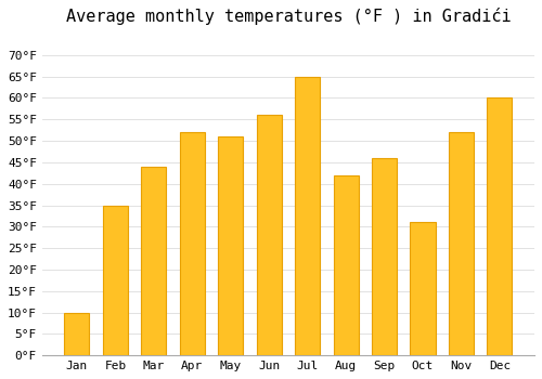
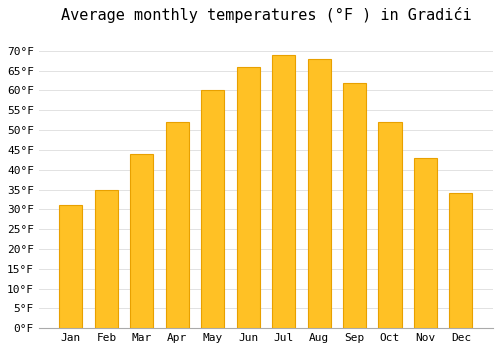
Jan: 10°F -> 31°F
May: 51°F -> 60°F
Jun: 56°F -> 66°F
Jul: 65°F -> 69°F
Aug: 42°F -> 68°F
Sep: 46°F -> 62°F
Oct: 31°F -> 52°F
Nov: 52°F -> 43°F
Dec: 60°F -> 34°F
